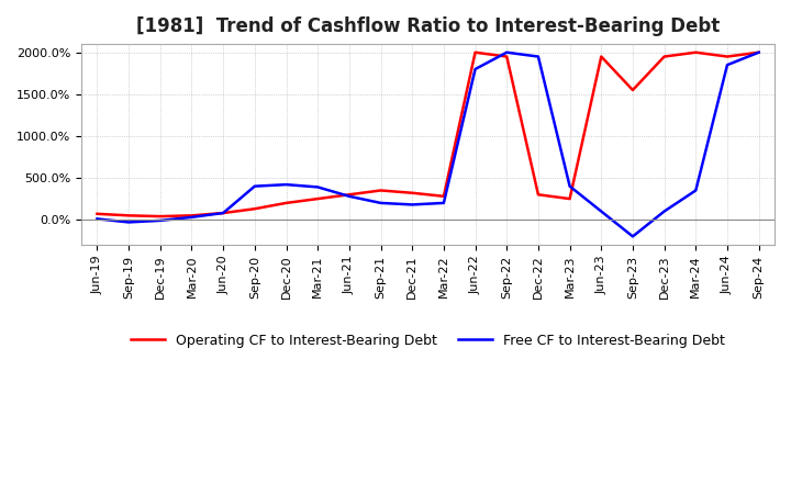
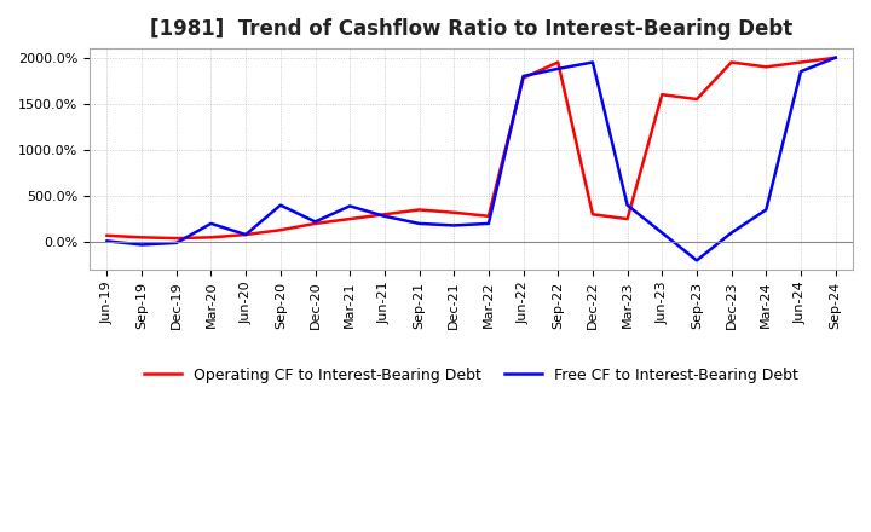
Free CF to Interest-Bearing Debt/Mar-20: 30% -> 200%
Free CF to Interest-Bearing Debt/Dec-20: 420% -> 220%
Operating CF to Interest-Bearing Debt/Jun-22: 2000% -> 1780%
Free CF to Interest-Bearing Debt/Sep-22: 2000% -> 1880%
Operating CF to Interest-Bearing Debt/Jun-23: 1950% -> 1600%
Operating CF to Interest-Bearing Debt/Mar-24: 2000% -> 1900%
